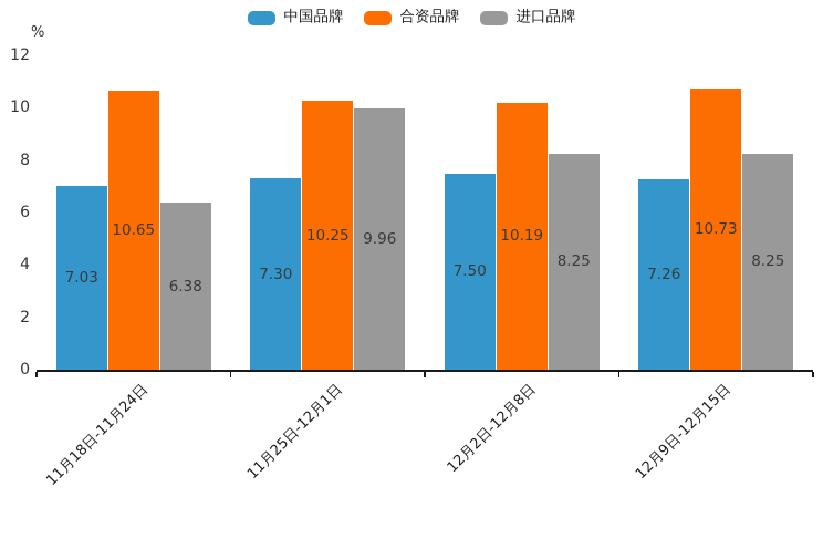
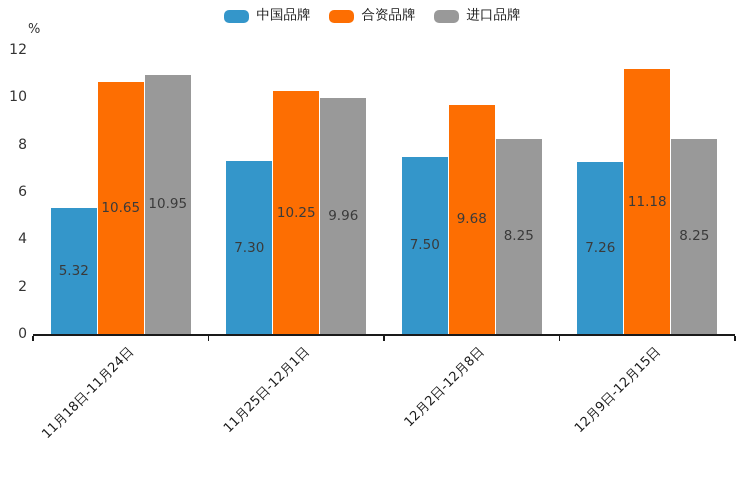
中国品牌/11月18日-11月24日: 7.03 -> 5.32
进口品牌/11月18日-11月24日: 6.38 -> 10.95
合资品牌/12月2日-12月8日: 10.19 -> 9.68
合资品牌/12月9日-12月15日: 10.73 -> 11.18
